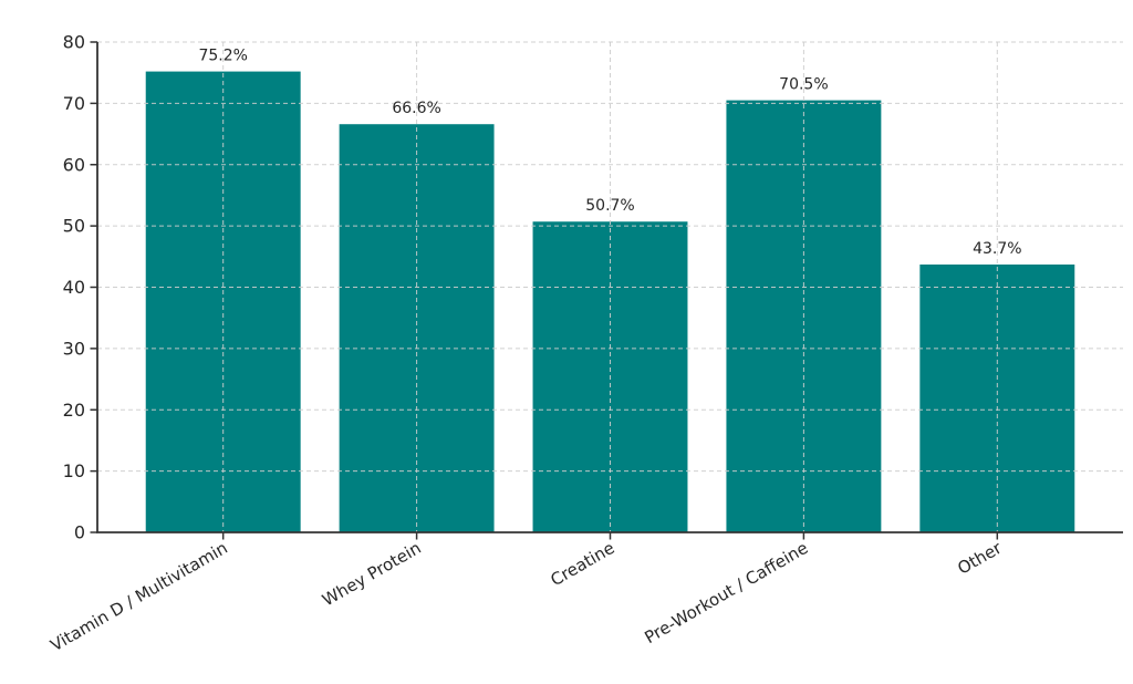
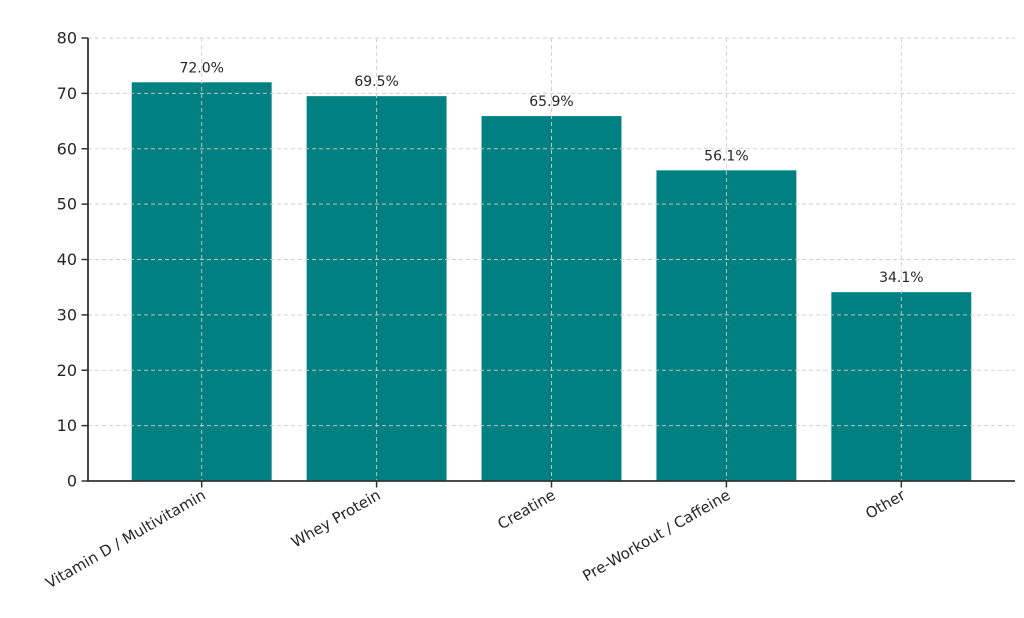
Vitamin D / Multivitamin: 75.2% -> 72.0%
Whey Protein: 66.6% -> 69.5%
Creatine: 50.7% -> 65.9%
Pre-Workout / Caffeine: 70.5% -> 56.1%
Other: 43.7% -> 34.1%
